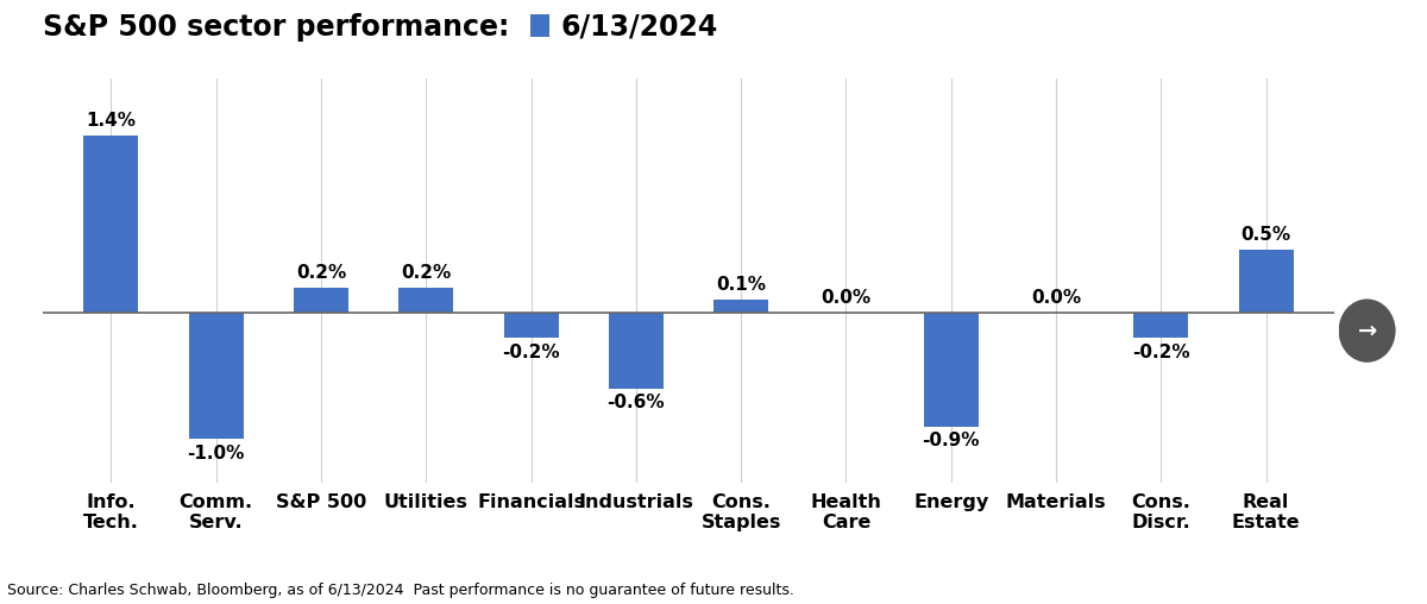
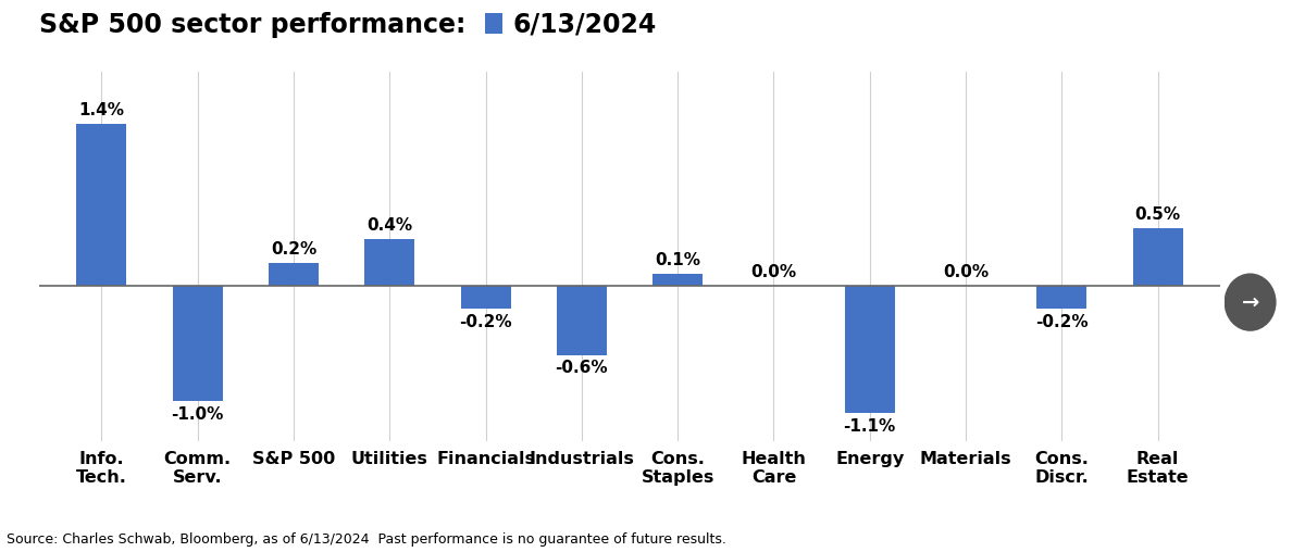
Utilities: 0.2% -> 0.4%
Energy: -0.9% -> -1.1%
